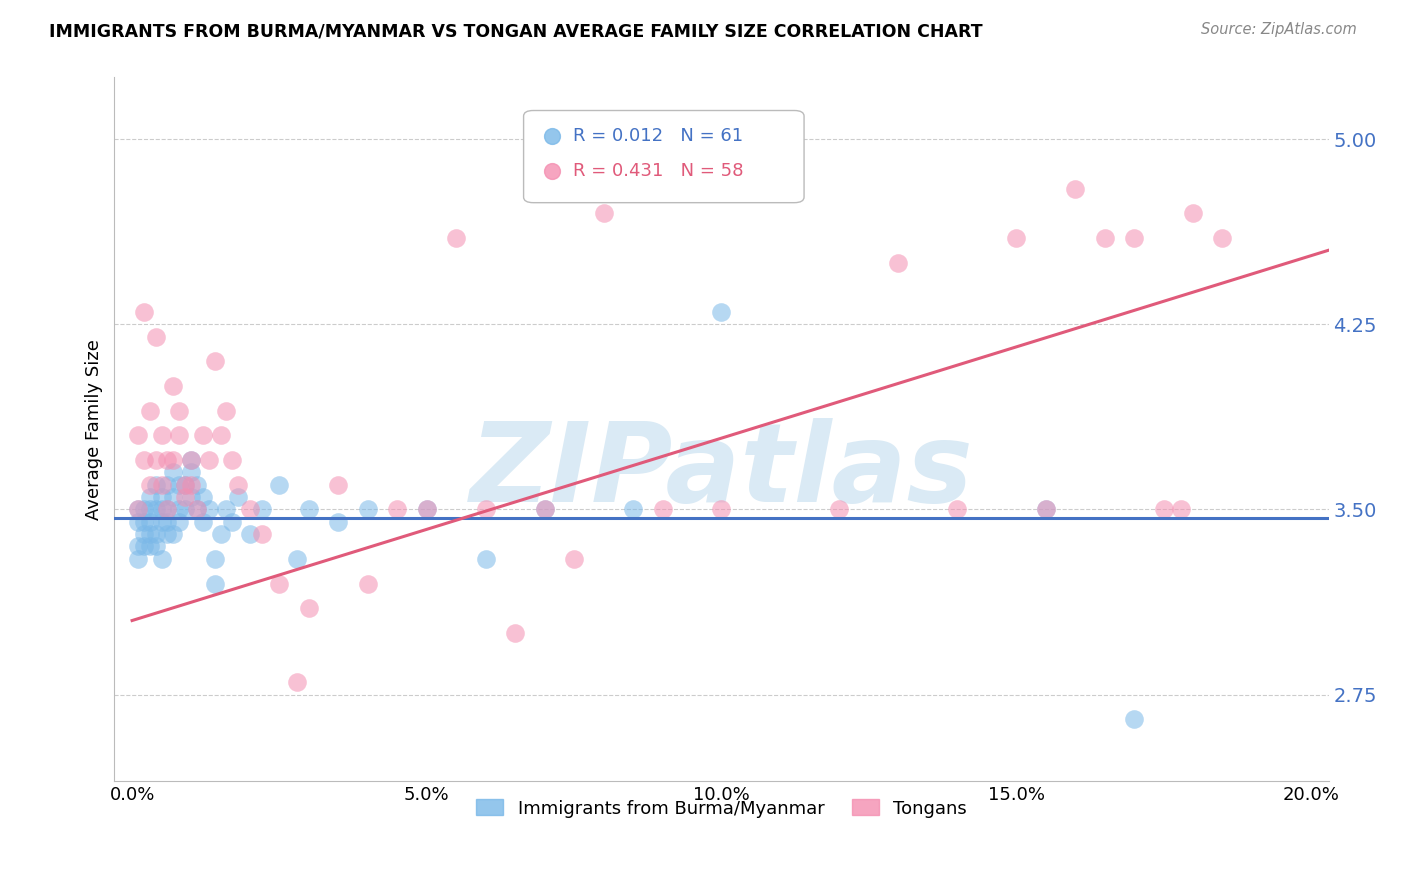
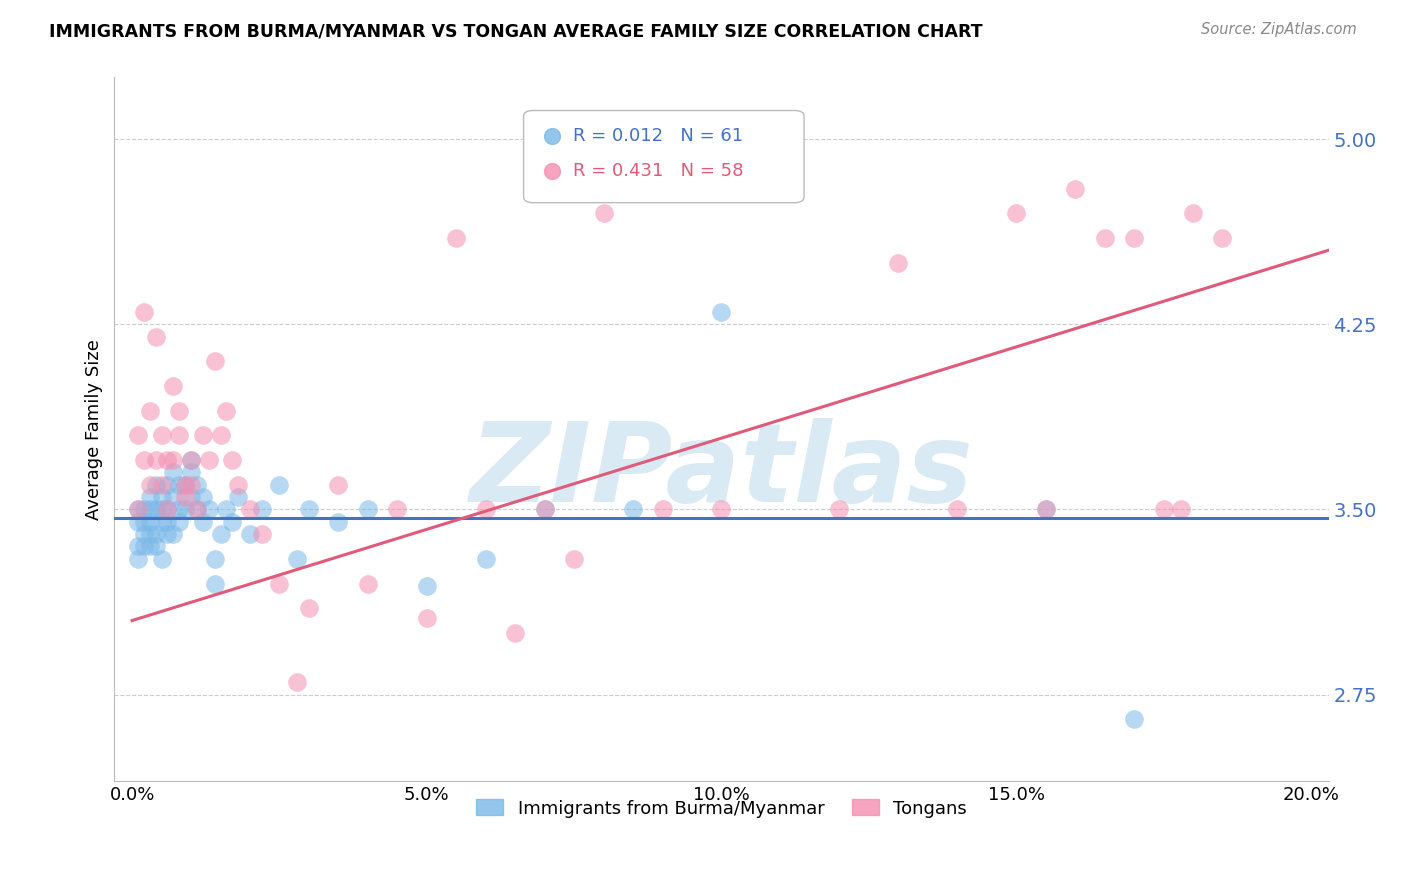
Immigrants from Burma/Myanmar/5.0%: 3.50 -> 3.19
Tongans/5.0%: 3.50 -> 3.06
Tongans/15.0%: 4.60 -> 4.70
